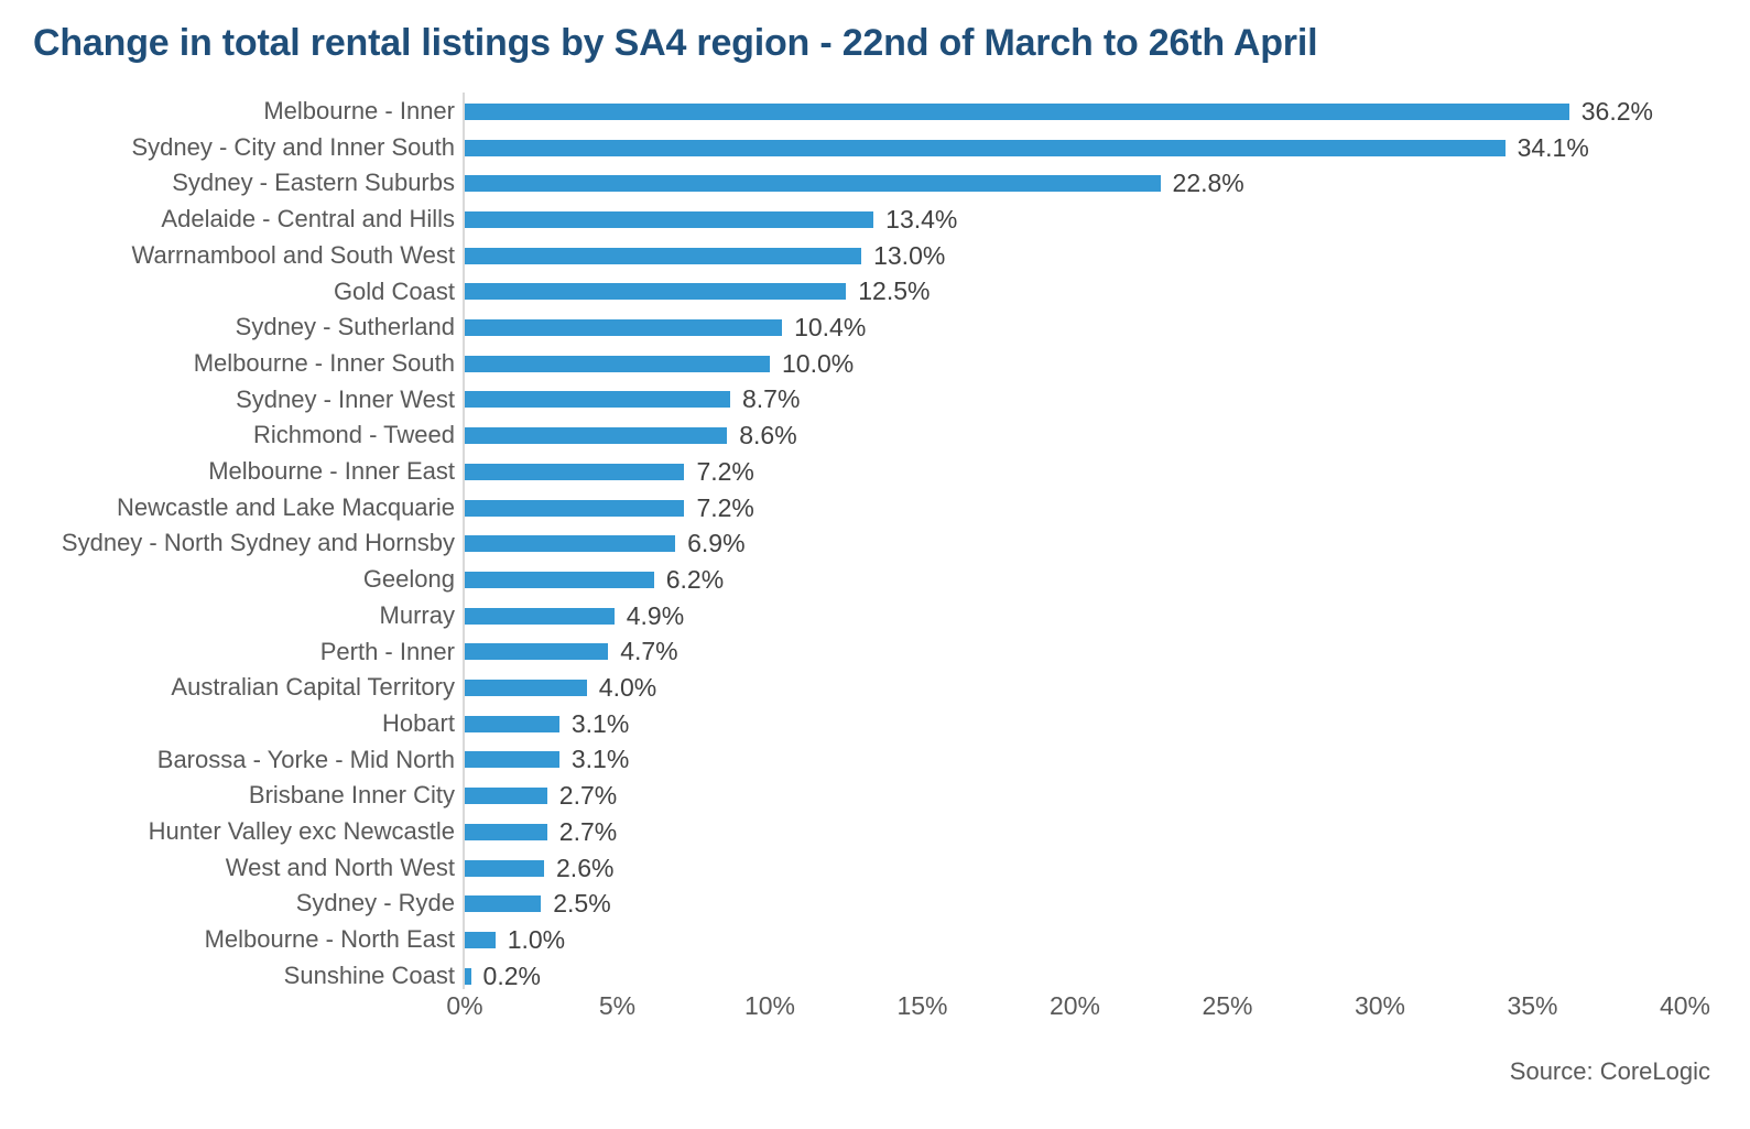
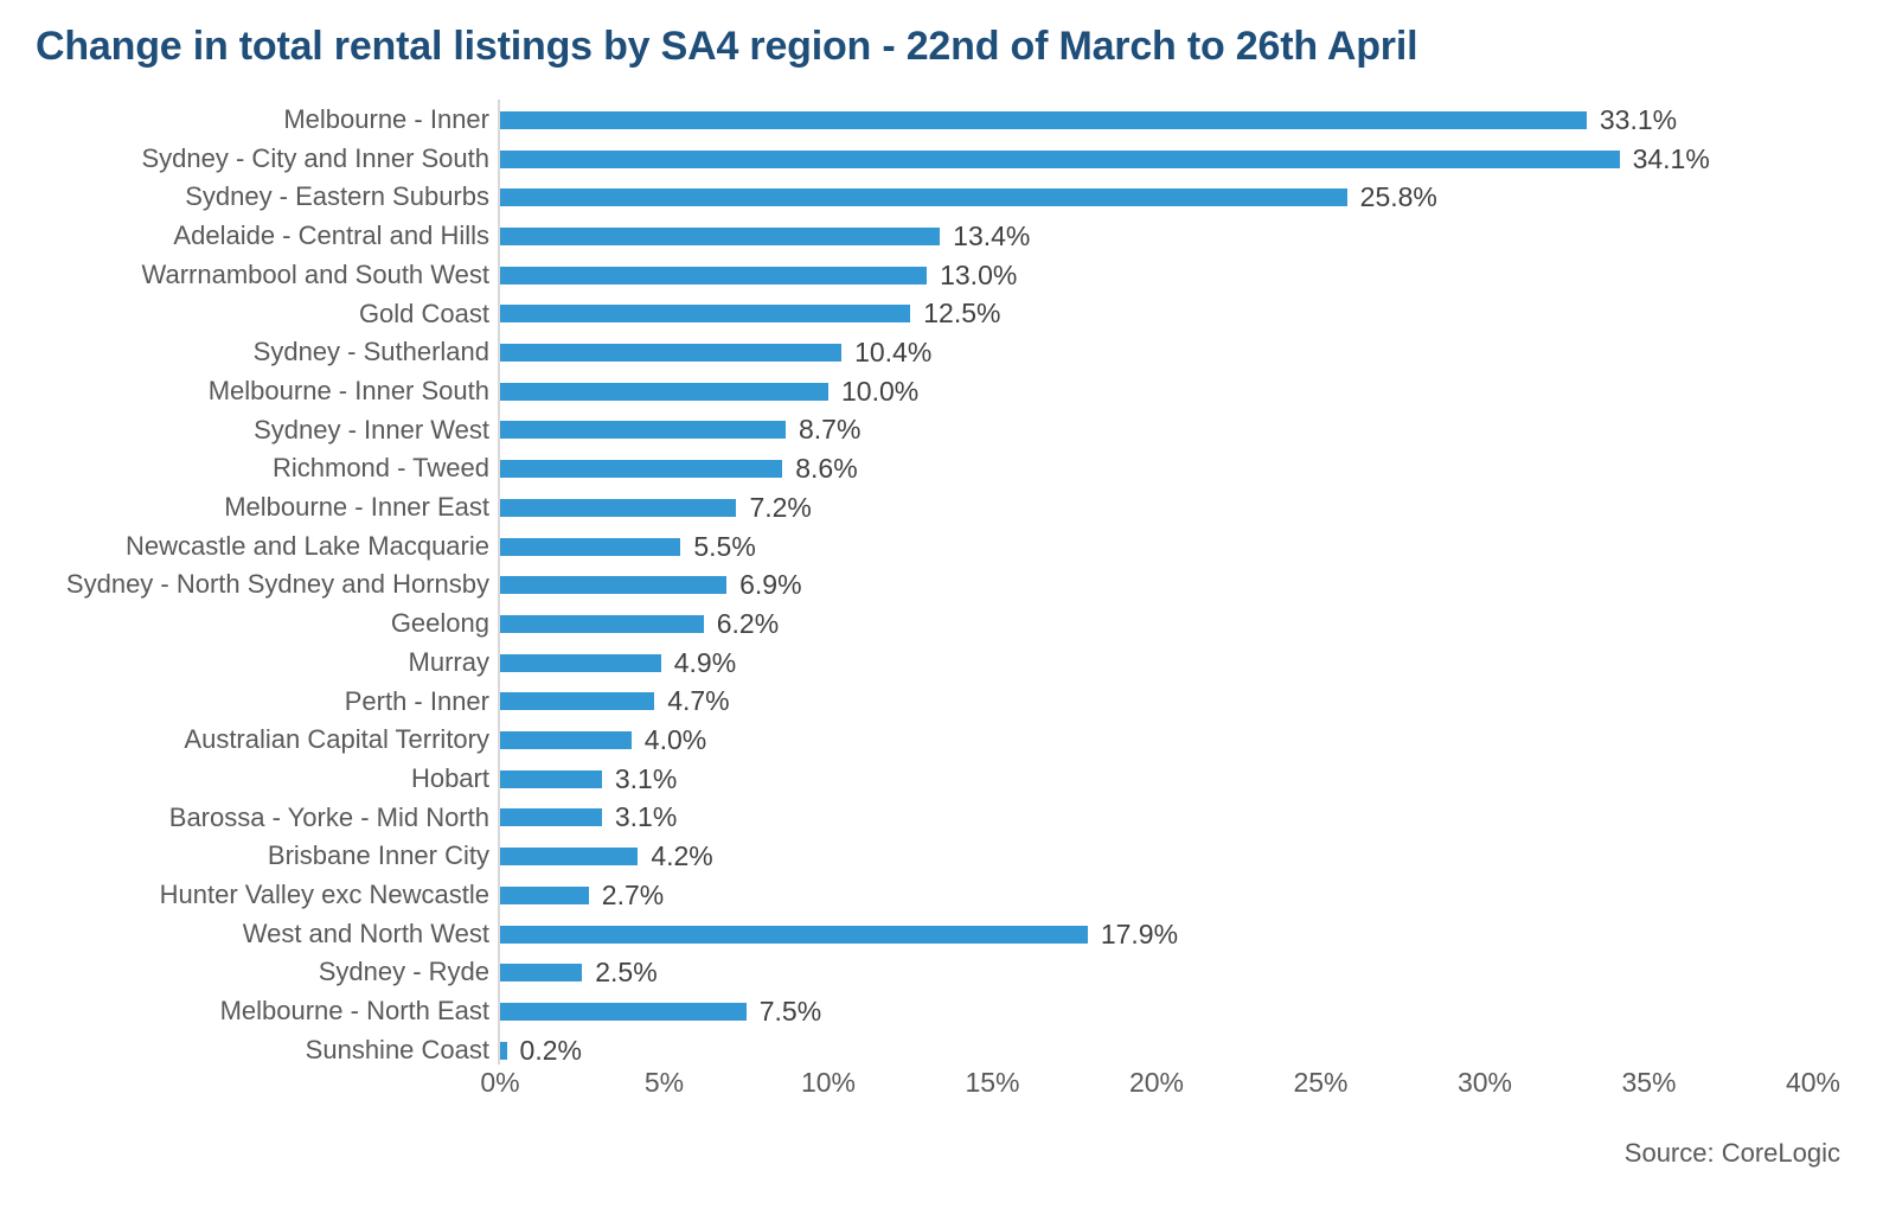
Melbourne - Inner: 36.2% -> 33.1%
Sydney - Eastern Suburbs: 22.8% -> 25.8%
Newcastle and Lake Macquarie: 7.2% -> 5.5%
Brisbane Inner City: 2.7% -> 4.2%
West and North West: 2.6% -> 17.9%
Melbourne - North East: 1.0% -> 7.5%
